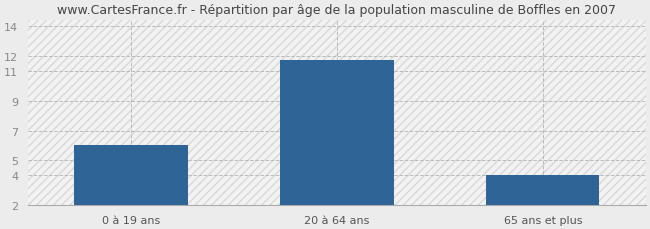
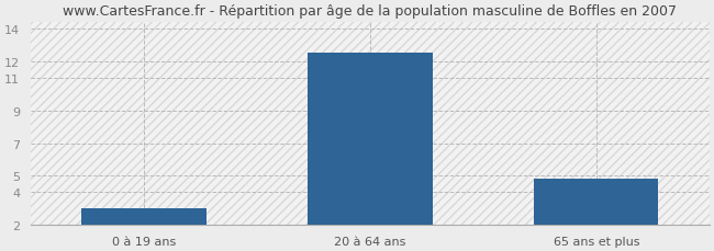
0 à 19 ans: 6.0 -> 3.0
20 à 64 ans: 11.7 -> 12.5
65 ans et plus: 4.0 -> 4.8
